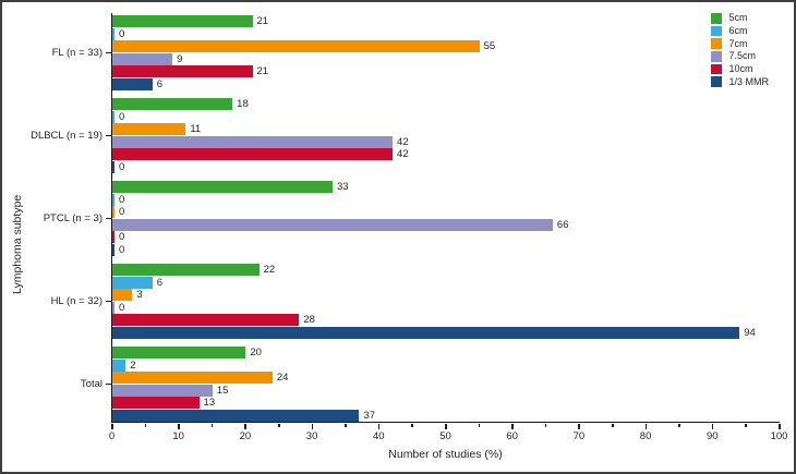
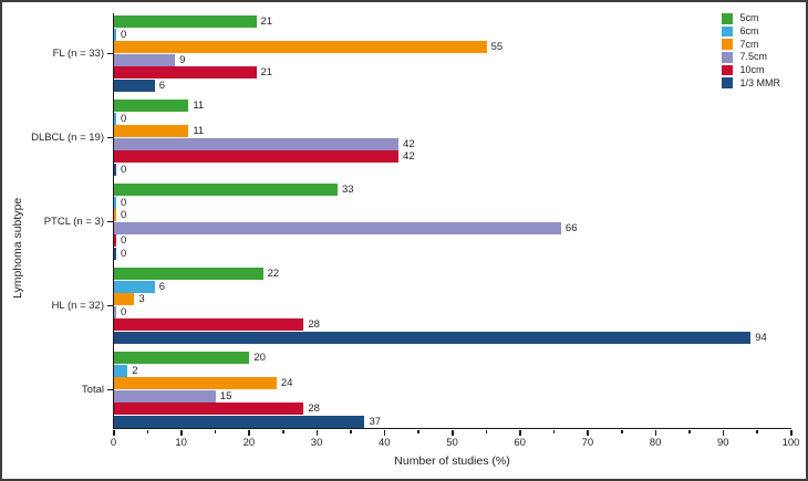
5cm/DLBCL (n = 19): 18 -> 11
10cm/Total: 13 -> 28
